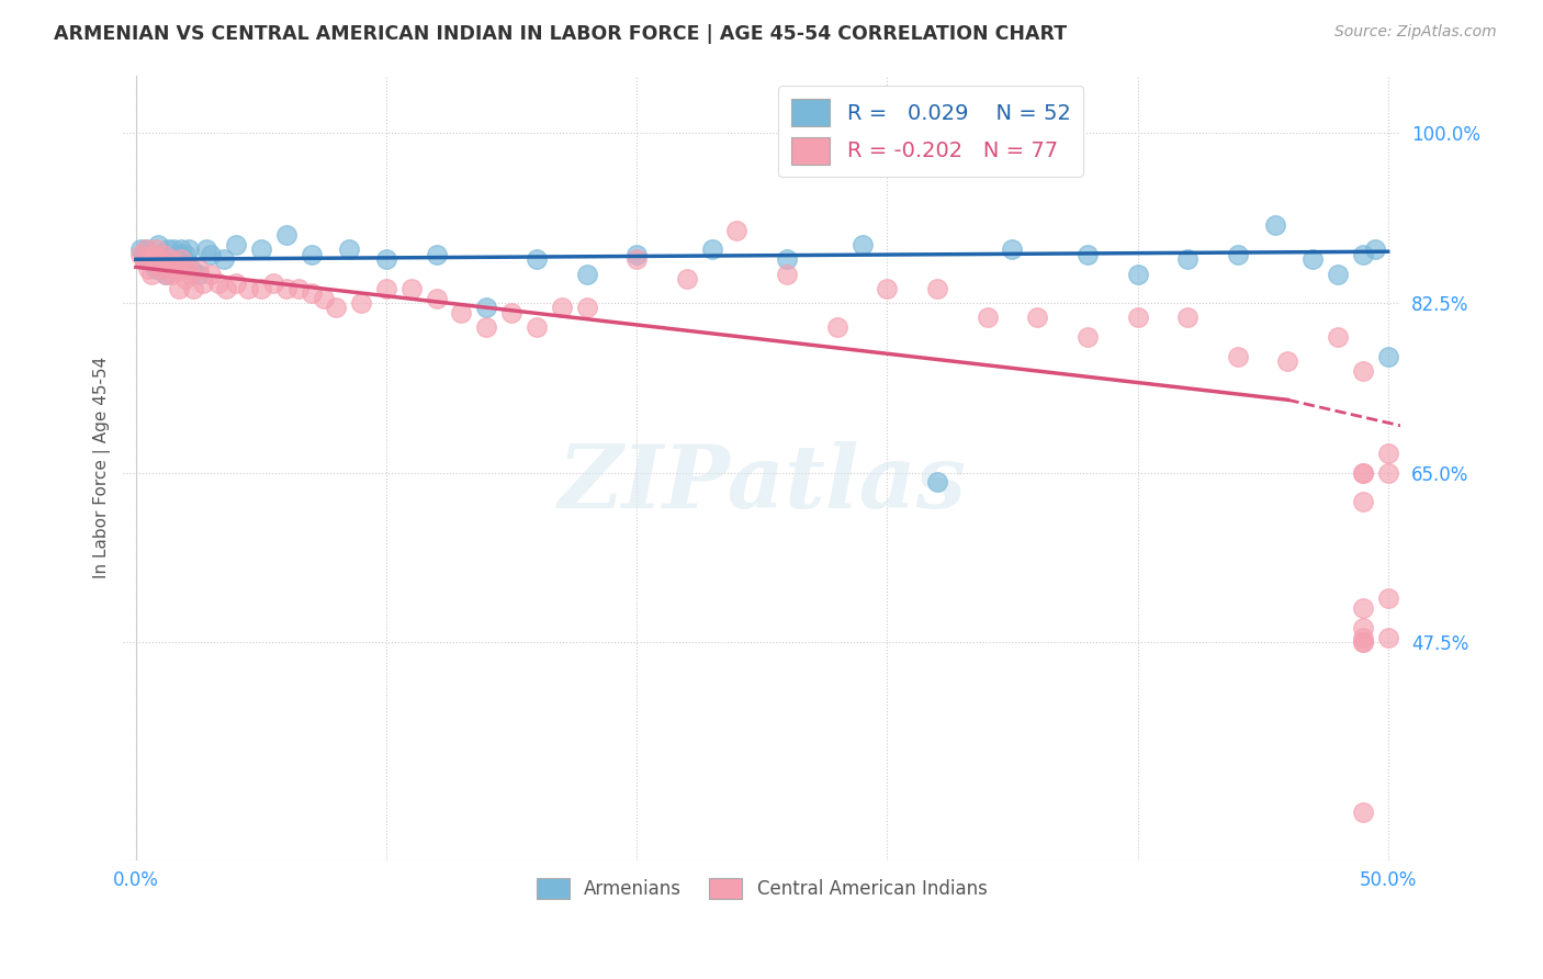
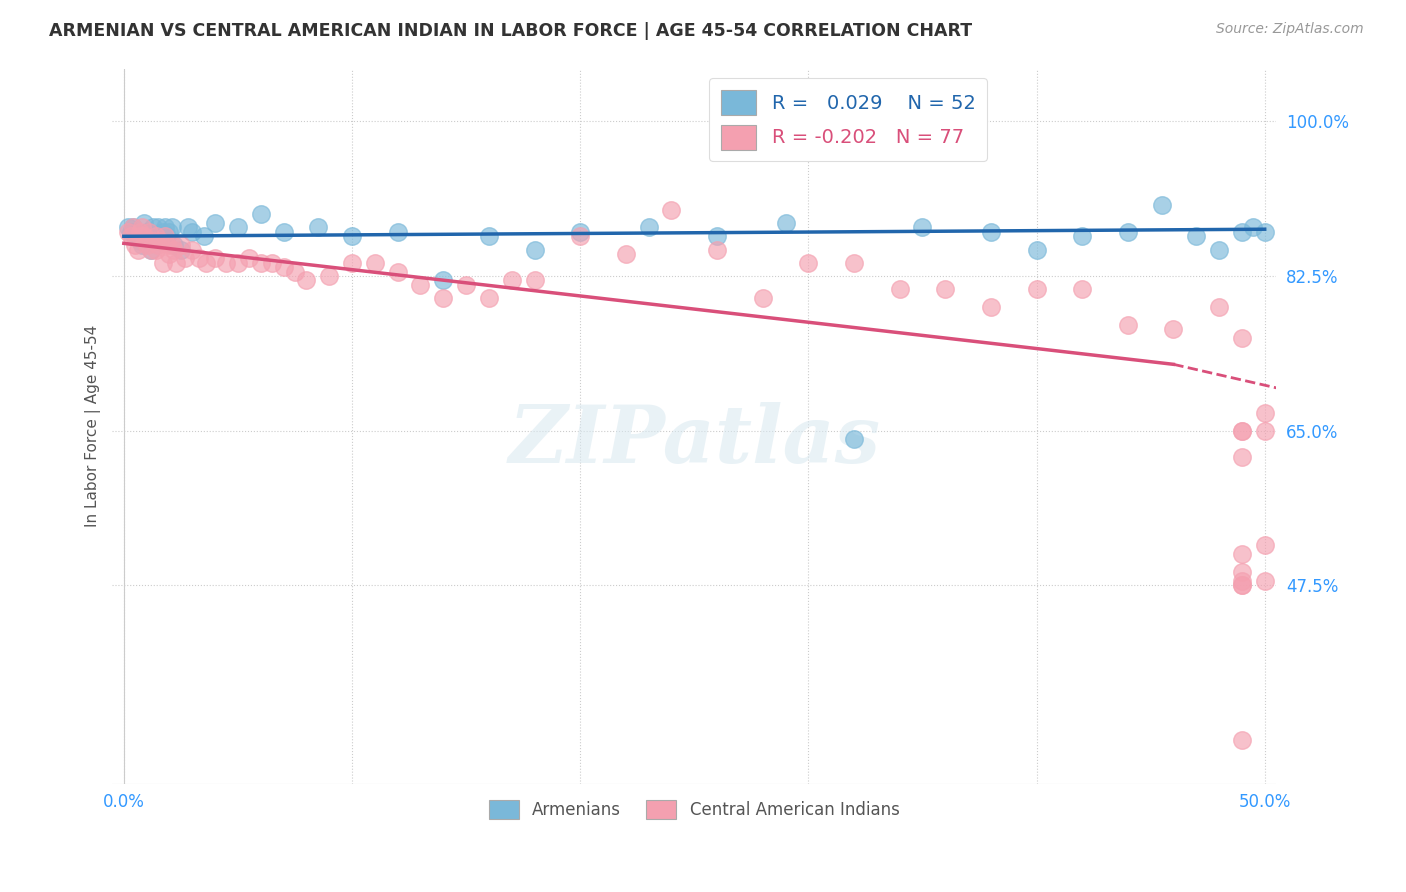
Armenians/50.0%: 77.0% -> 87.5%
